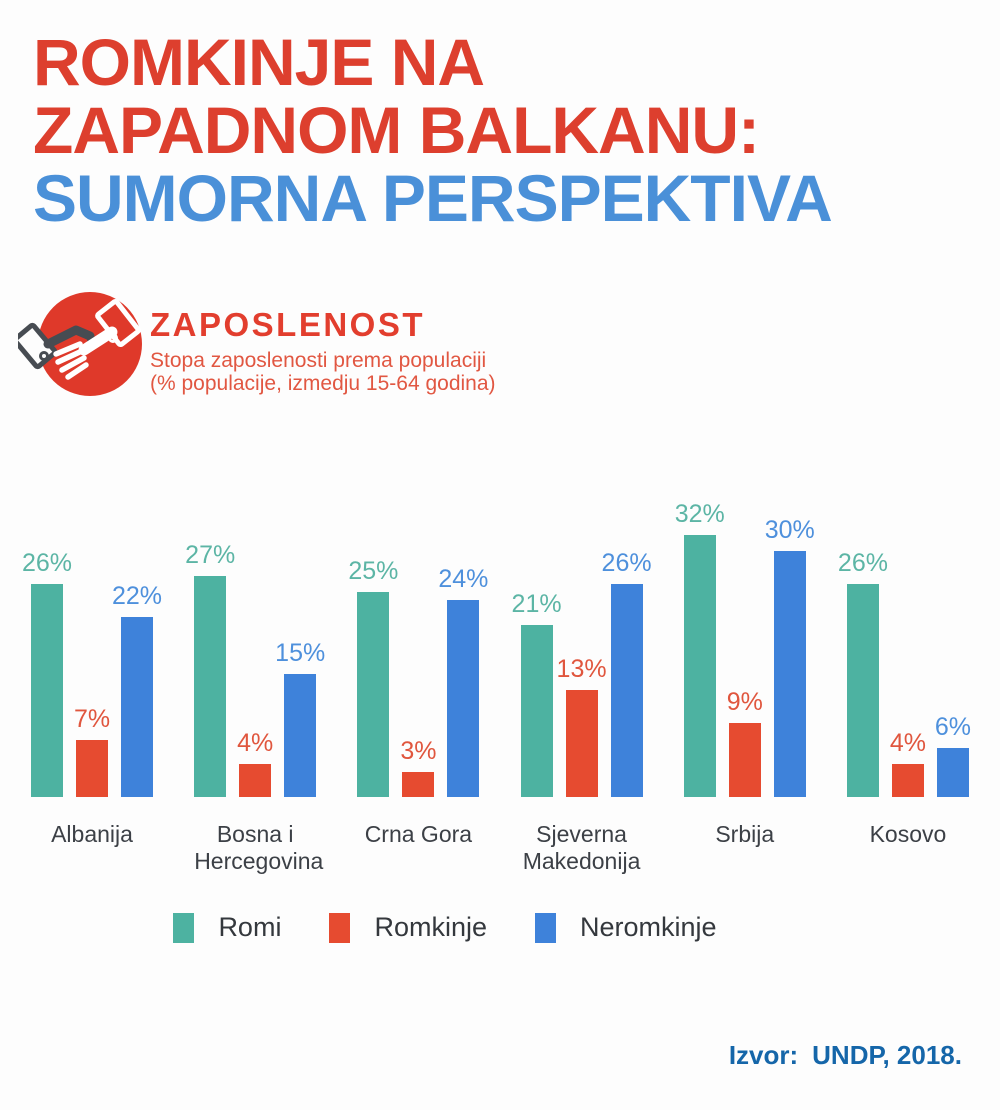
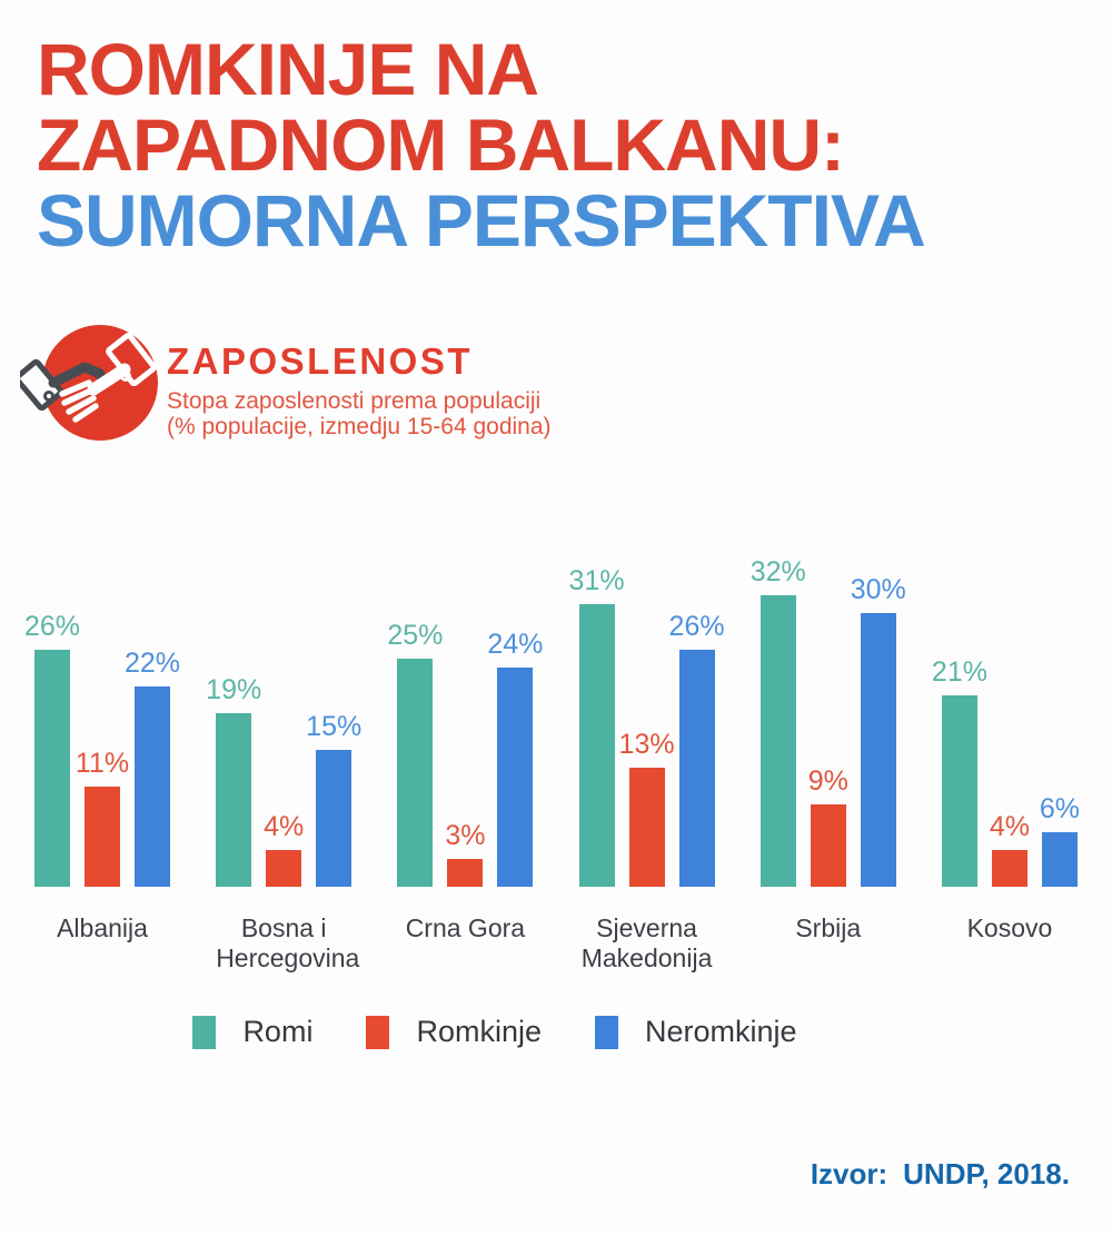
Romkinje/Albanija: 7% -> 11%
Romi/Bosna i Hercegovina: 27% -> 19%
Romi/Sjeverna Makedonija: 21% -> 31%
Romi/Kosovo: 26% -> 21%
